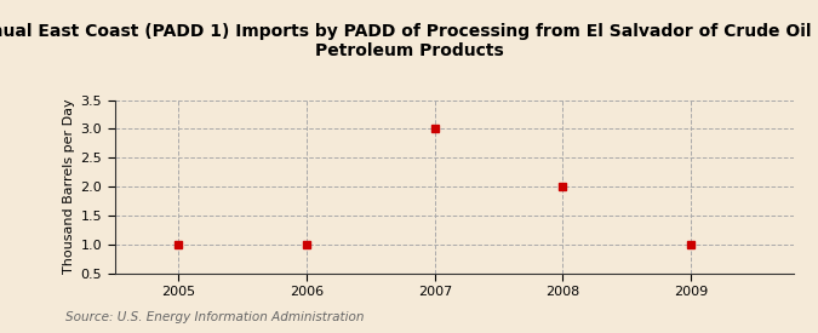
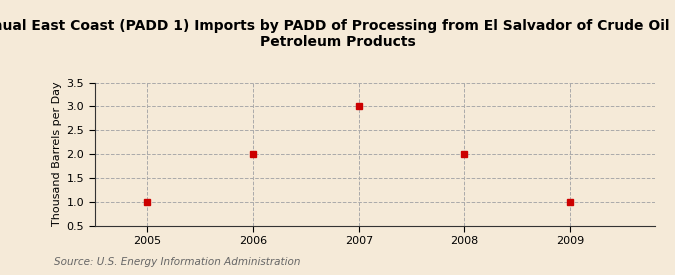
2006: 1 -> 2
